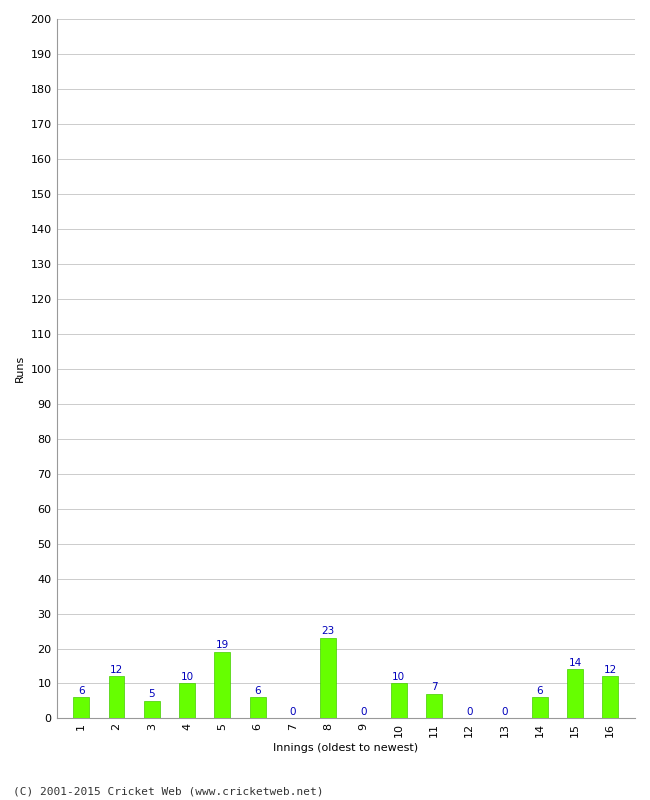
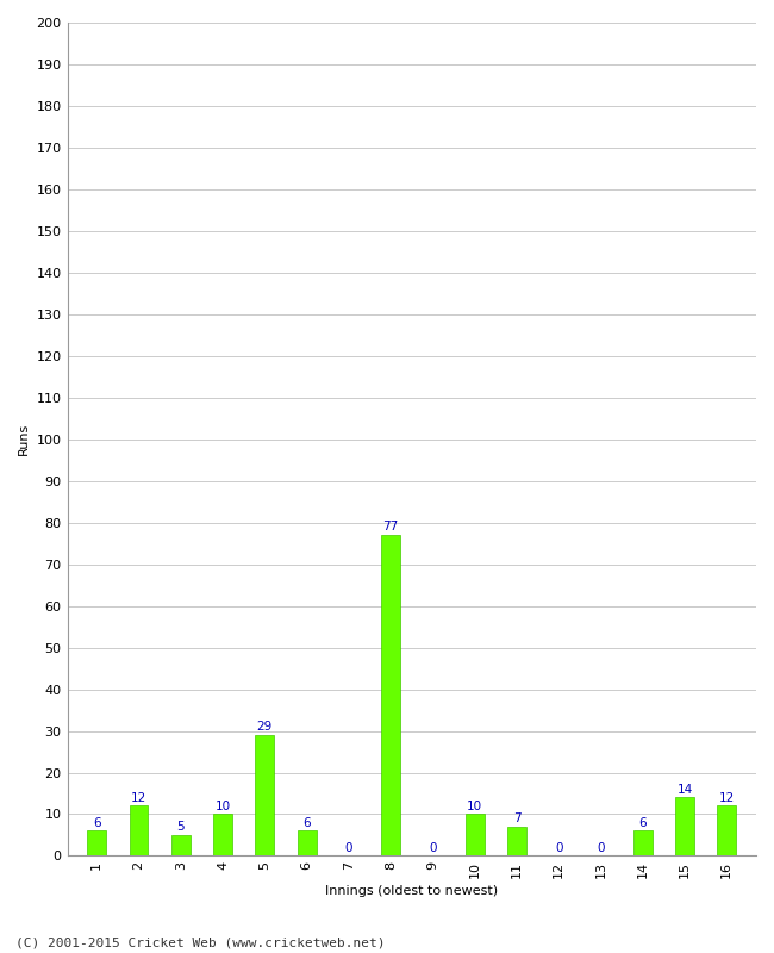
5: 19 -> 29
8: 23 -> 77
